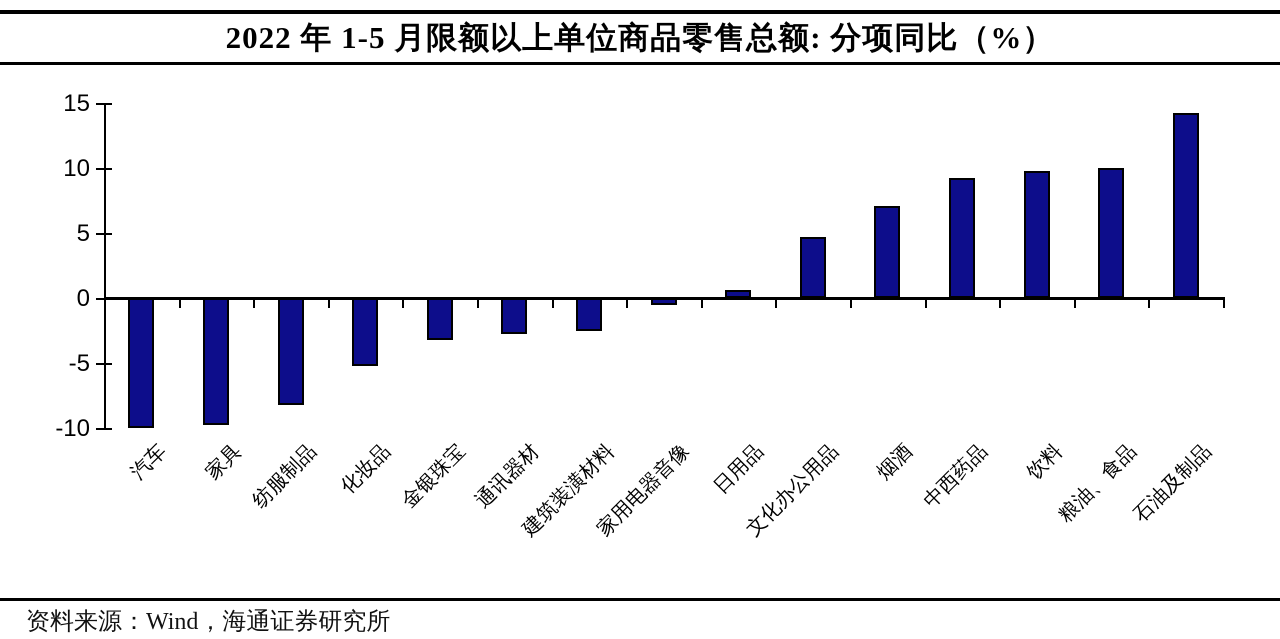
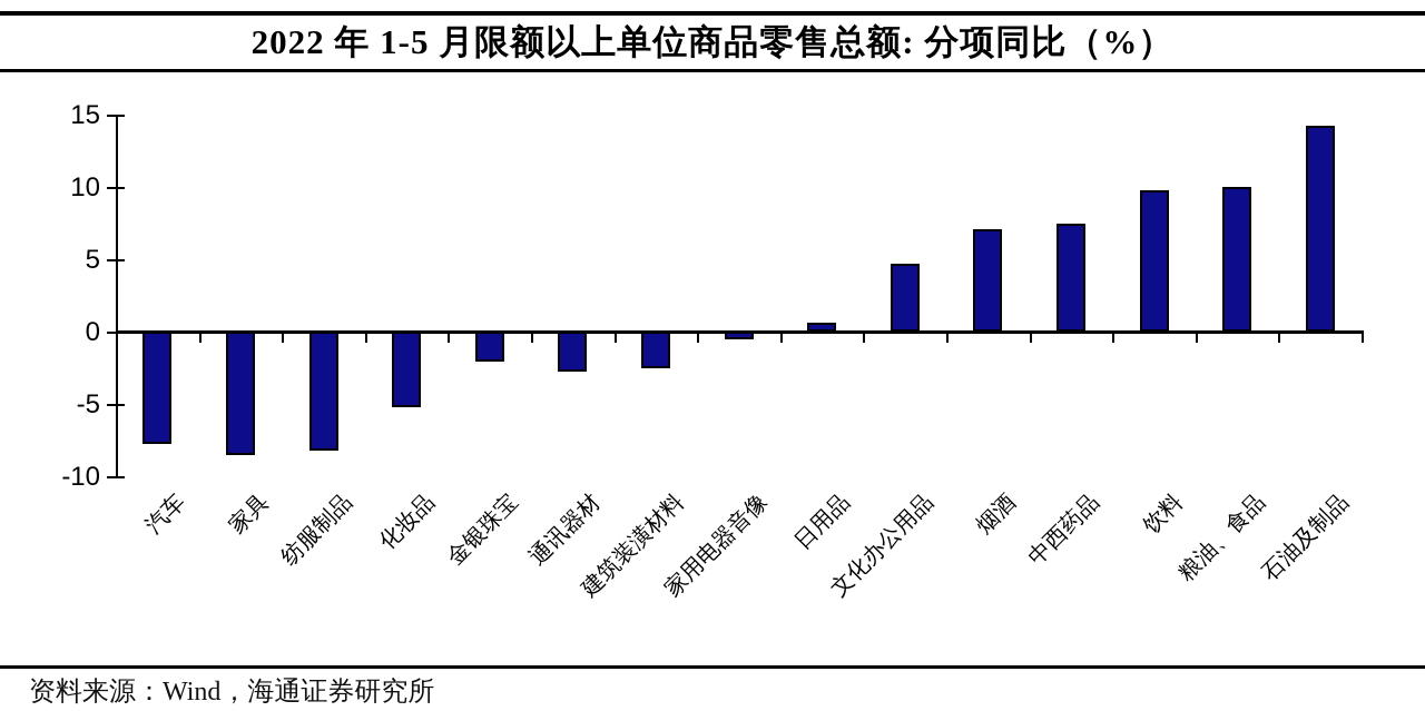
汽车: -10.0 -> -7.8
家具: -9.8 -> -8.5
金银珠宝: -3.2 -> -2.1
中西药品: 9.2 -> 7.5
